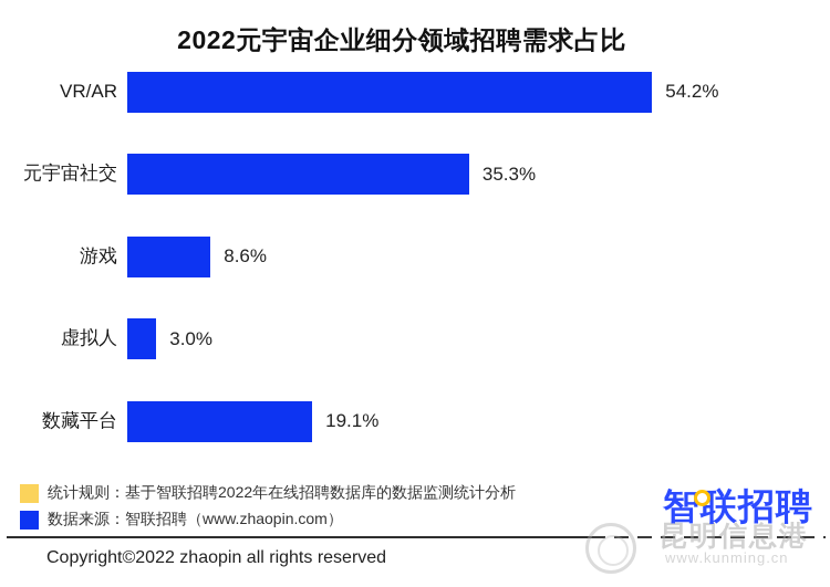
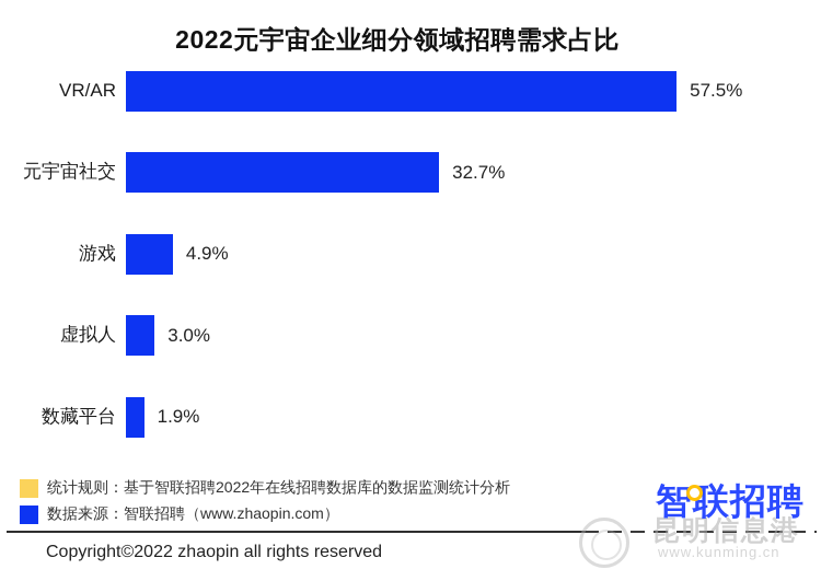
VR/AR: 54.2% -> 57.5%
元宇宙社交: 35.3% -> 32.7%
游戏: 8.6% -> 4.9%
数藏平台: 19.1% -> 1.9%
